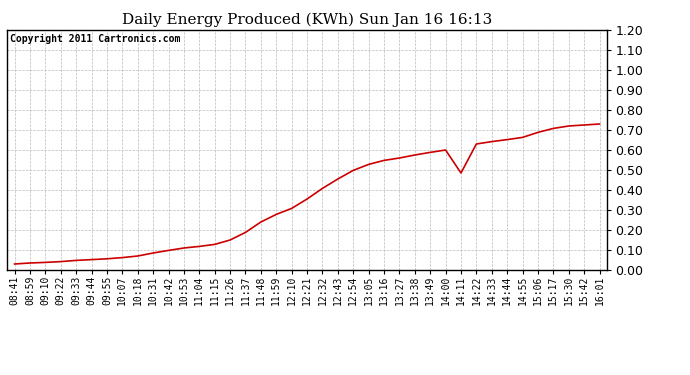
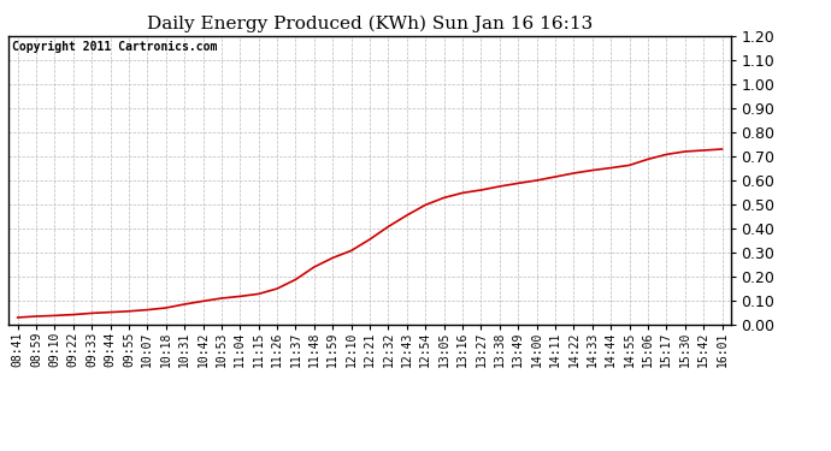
14:11: 0.485 -> 0.615
